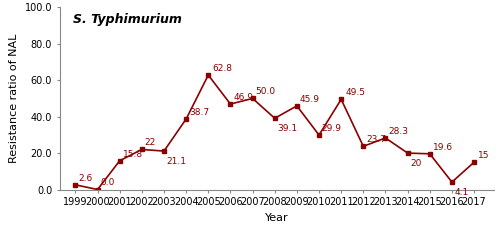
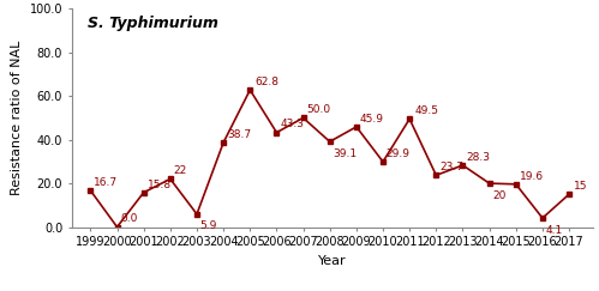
1999: 2.6 -> 16.7
2003: 21.1 -> 5.9
2006: 46.9 -> 43.3
